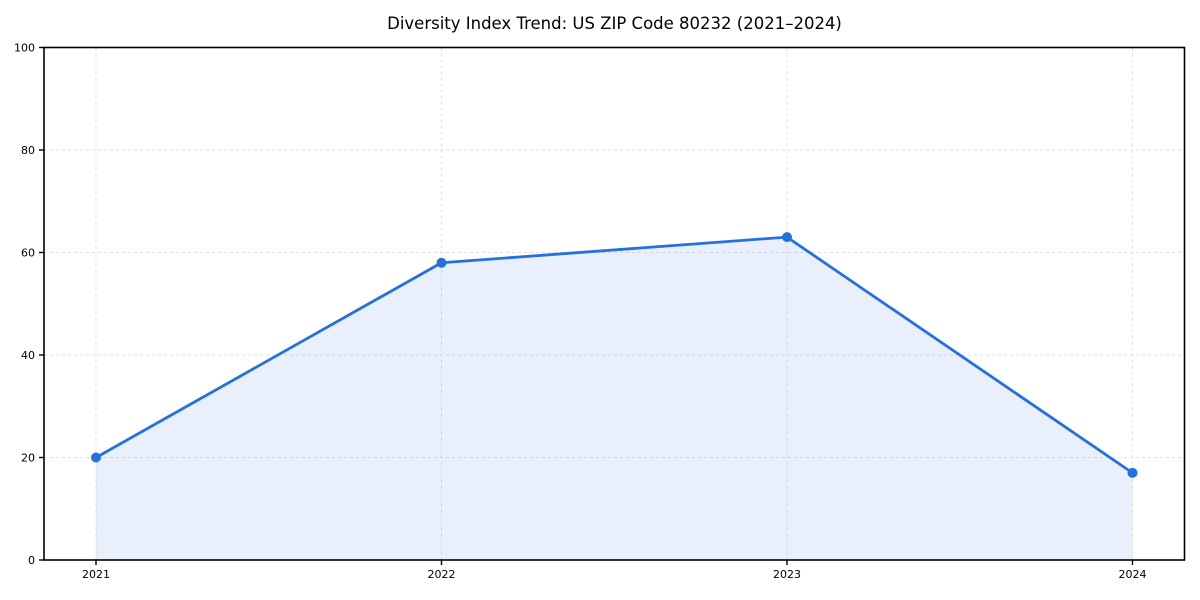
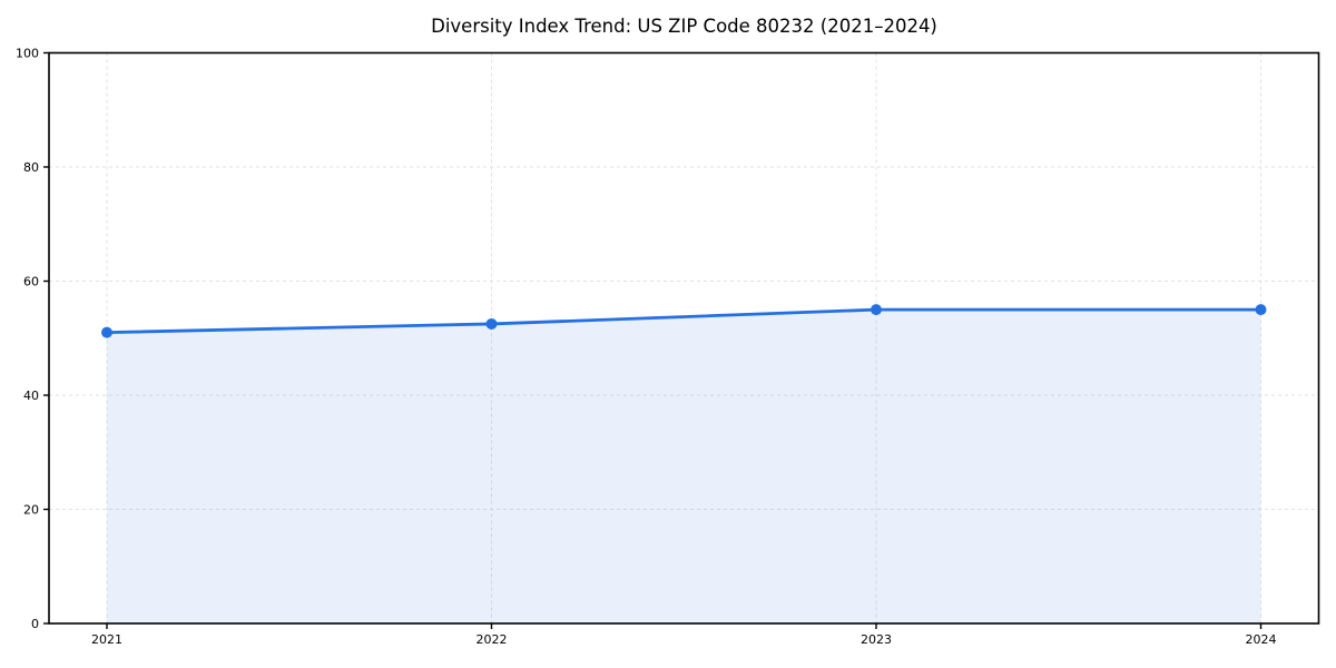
2021: 20 -> 51
2022: 58 -> 52
2023: 63 -> 55
2024: 17 -> 55
